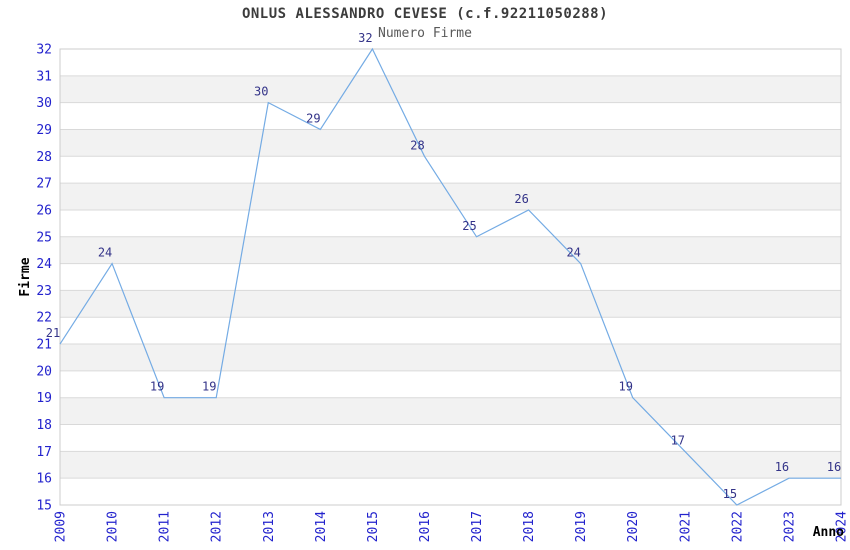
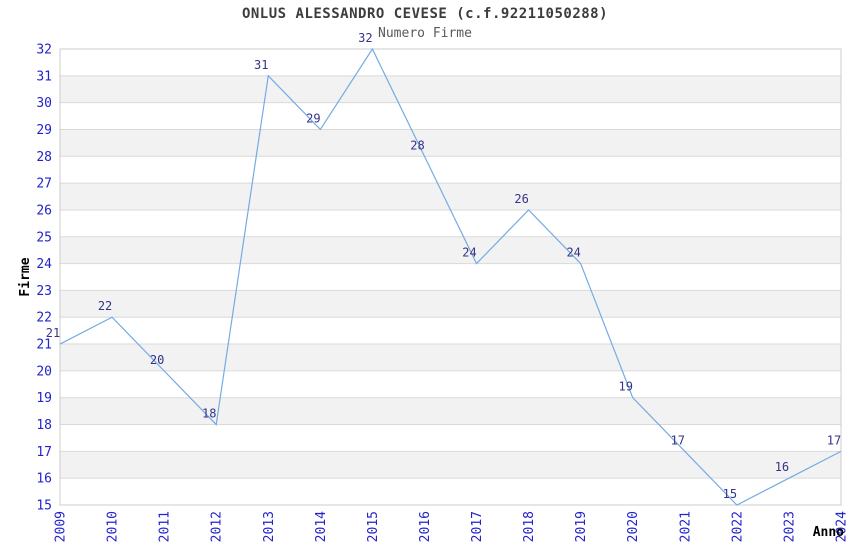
2010: 24 -> 22
2011: 19 -> 20
2012: 19 -> 18
2013: 30 -> 31
2017: 25 -> 24
2024: 16 -> 17
